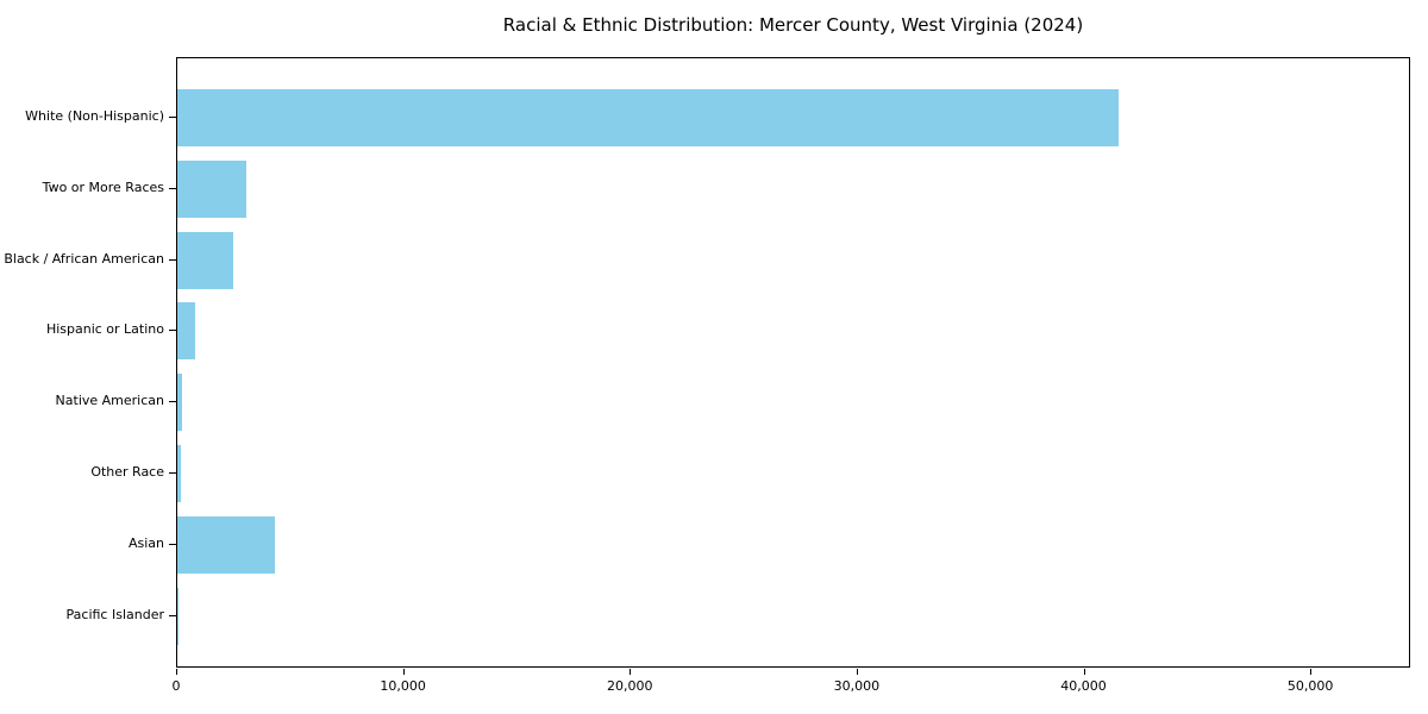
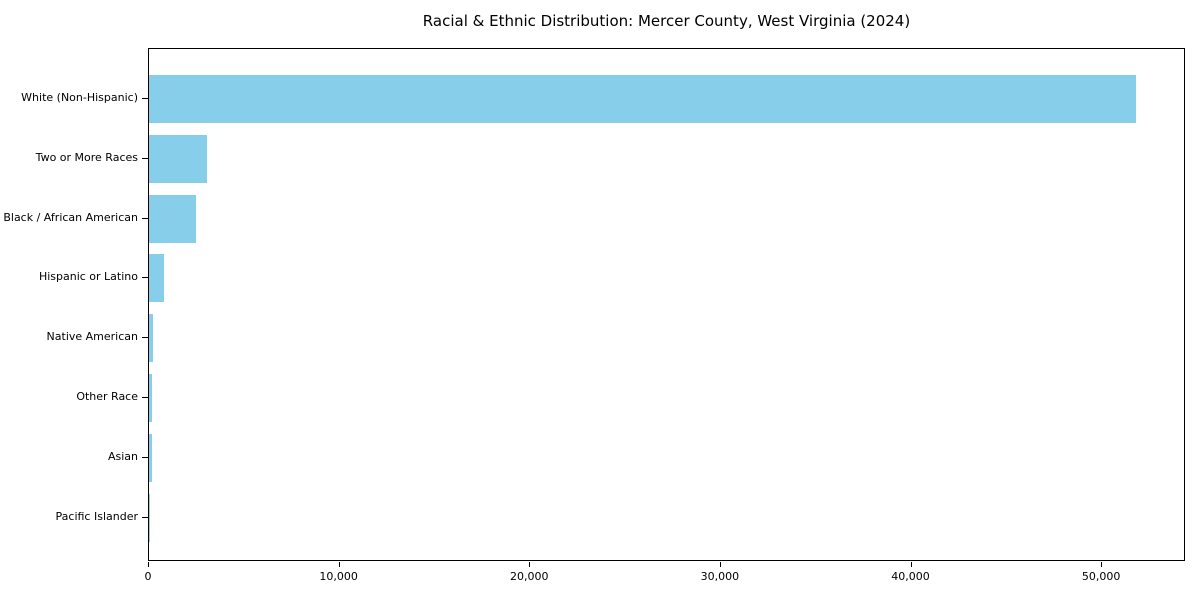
White (Non-Hispanic): 41600 -> 51900
Asian: 4300 -> 100
